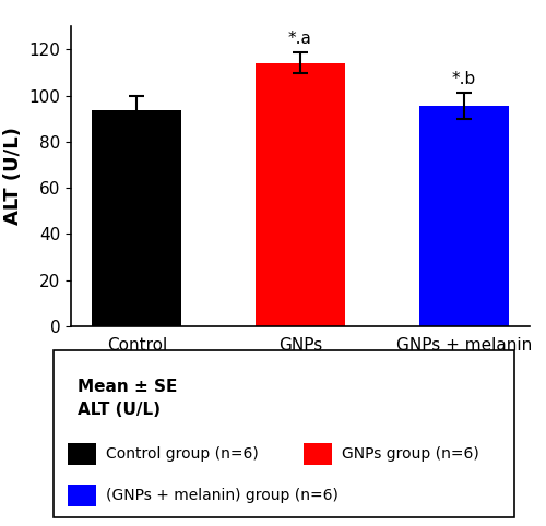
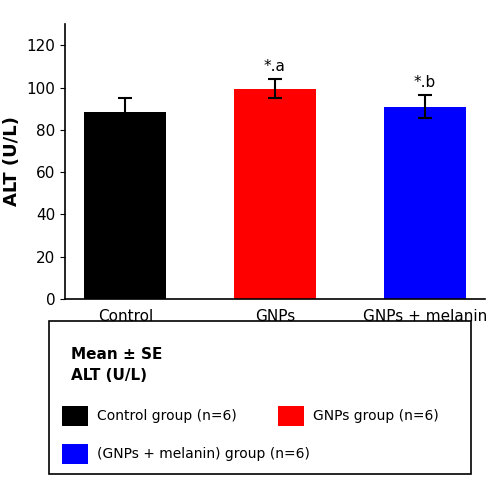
Control: 93.5 -> 88.5
GNPs: 114.0 -> 99.5
GNPs + melanin: 95.5 -> 91.0
